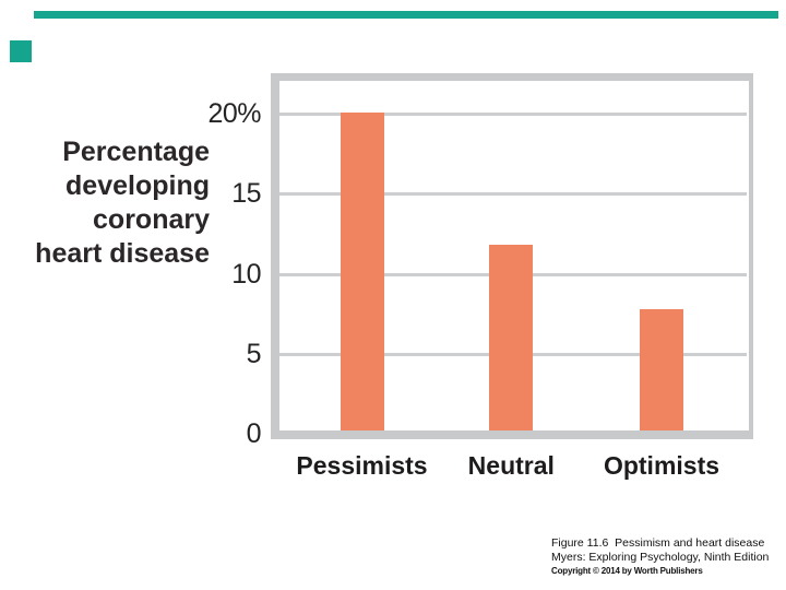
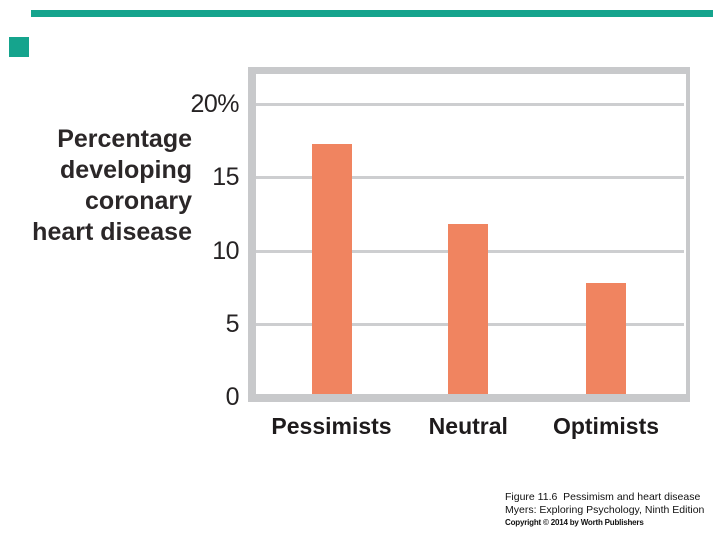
Pessimists: 20.1% -> 17.3%
